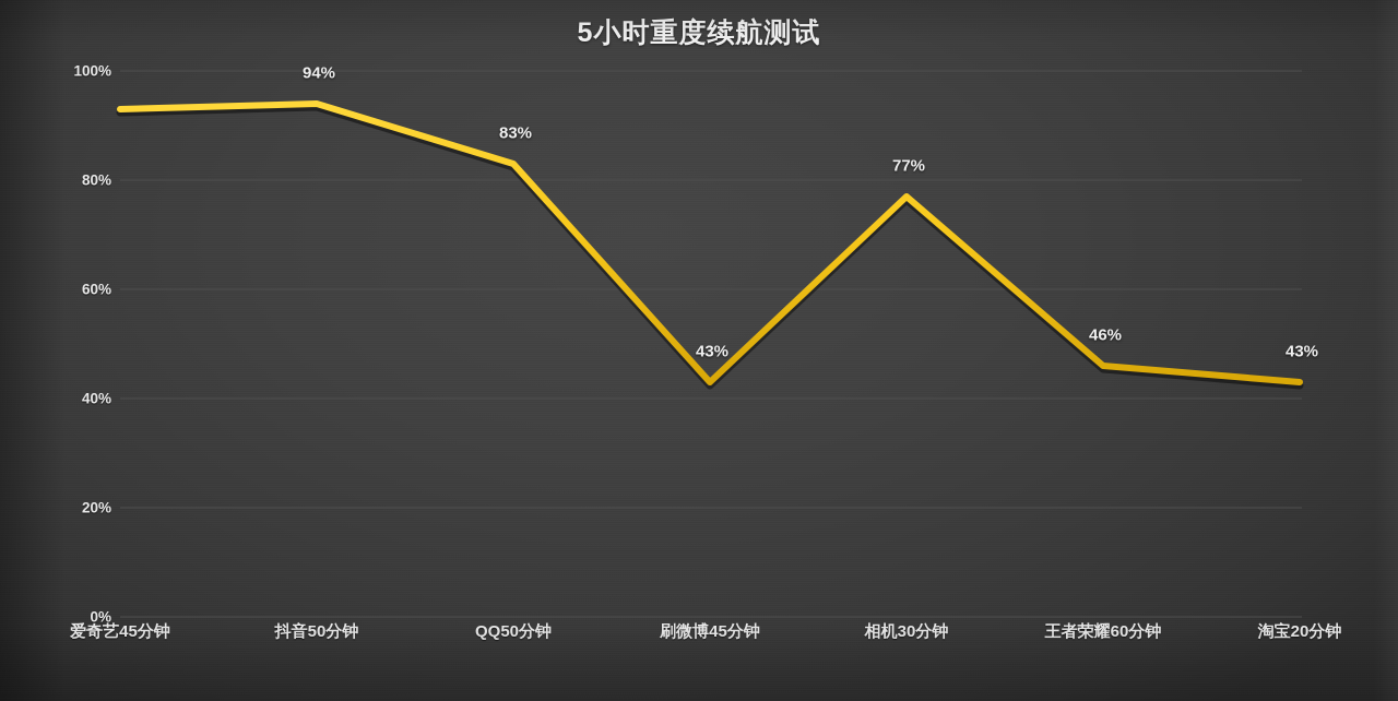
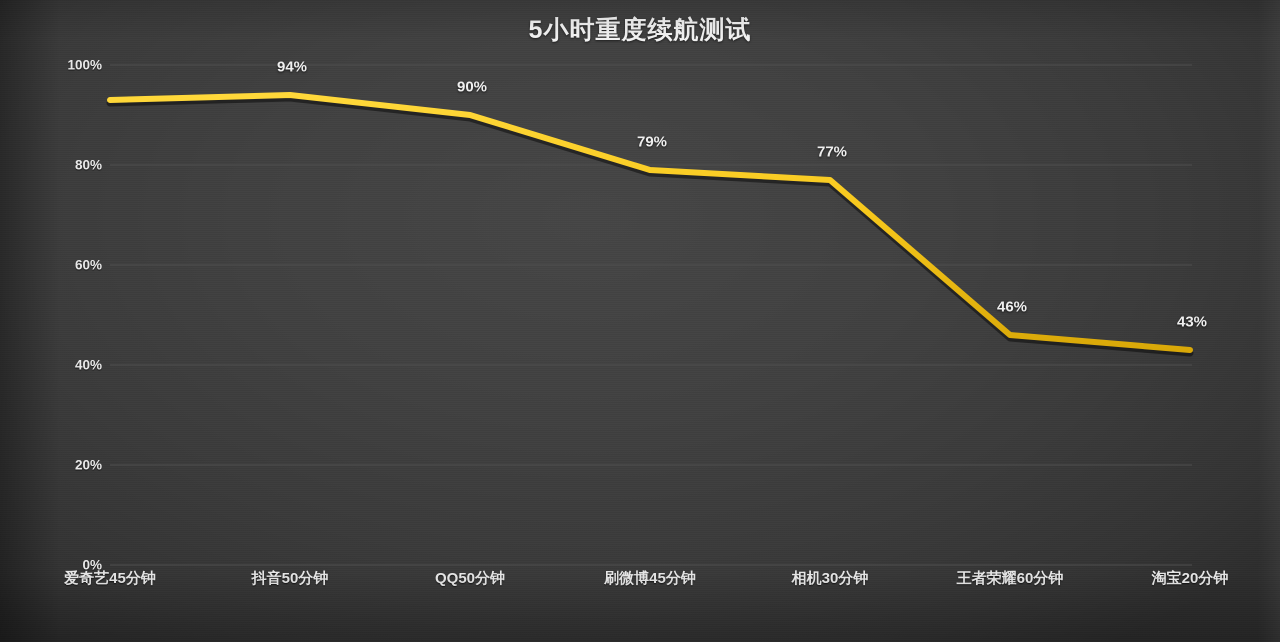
QQ50分钟: 83% -> 90%
刷微博45分钟: 43% -> 79%
